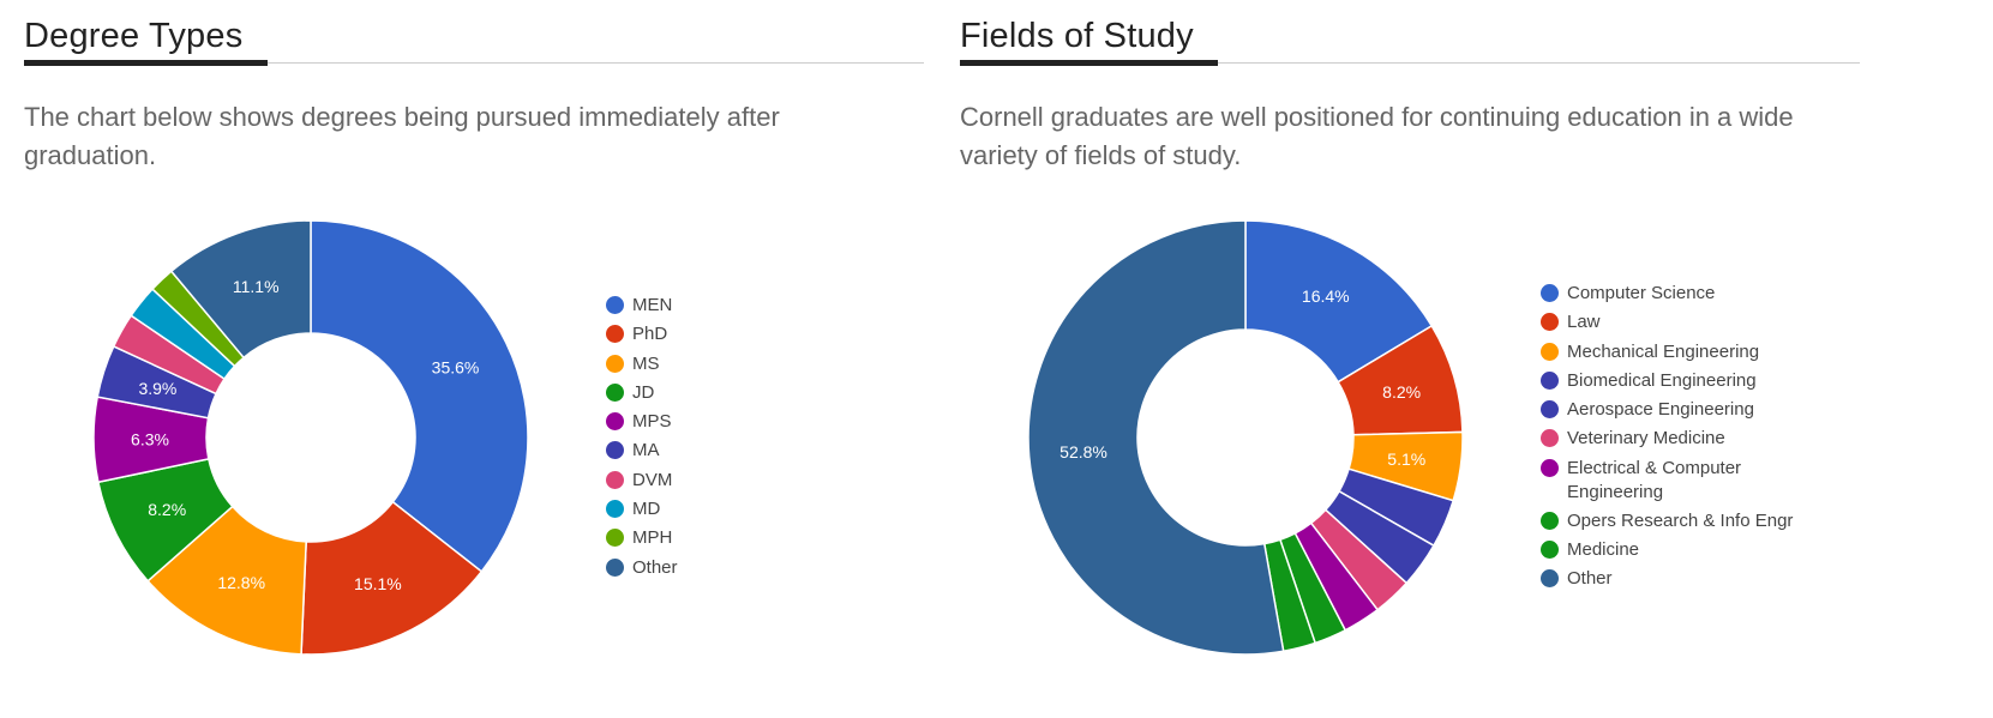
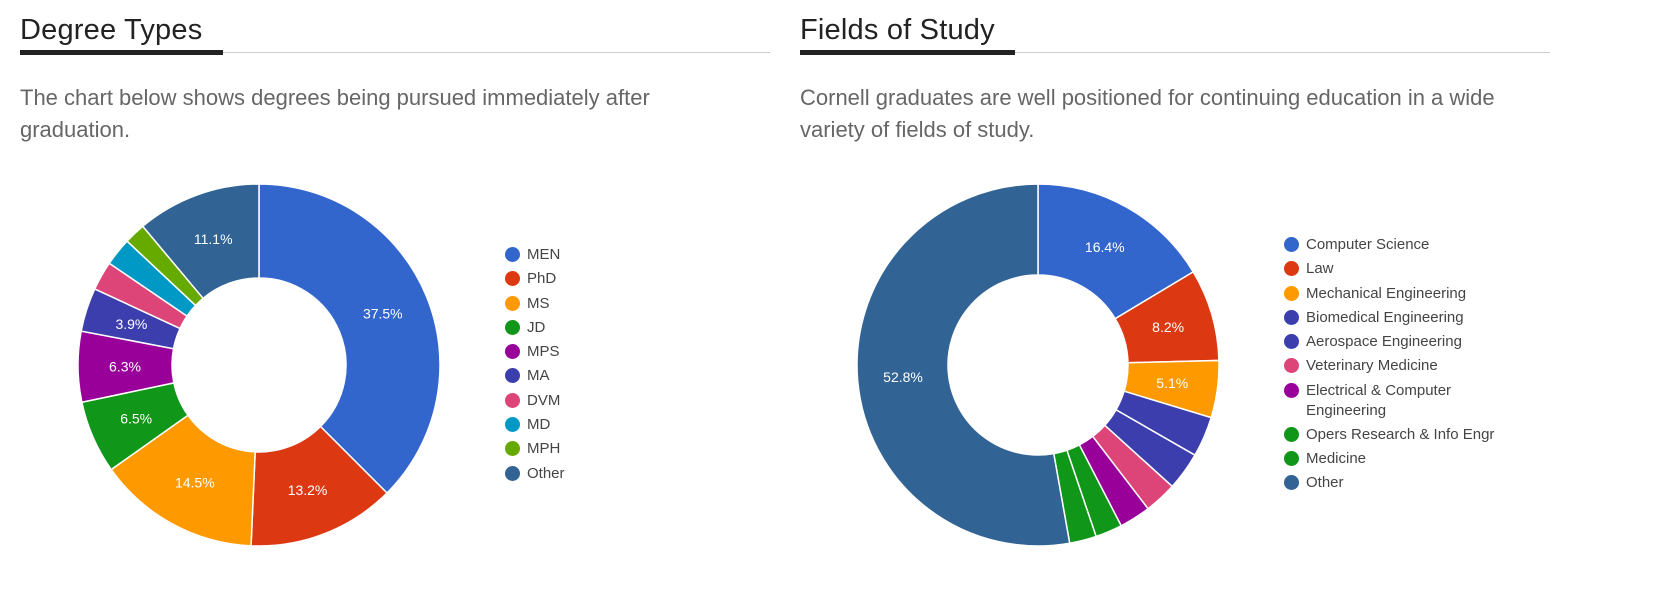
Degree Types/MEN: 35.6% -> 37.5%
Degree Types/PhD: 15.1% -> 13.2%
Degree Types/MS: 12.8% -> 14.5%
Degree Types/JD: 8.2% -> 6.5%
